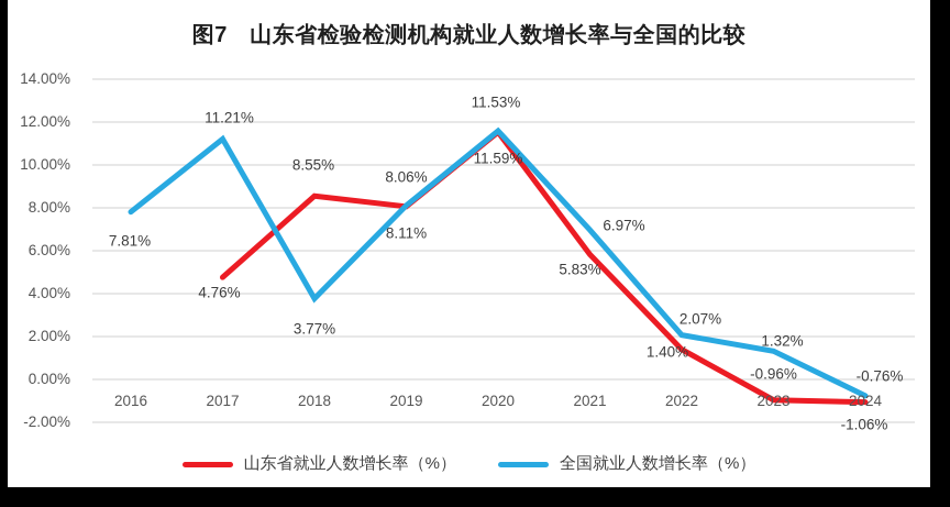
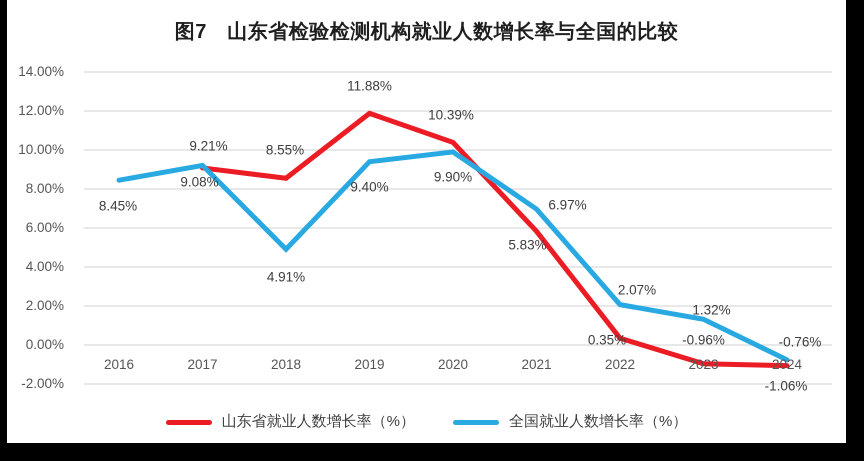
全国就业人数增长率（%）/2016: 7.81% -> 8.45%
山东省就业人数增长率（%）/2017: 4.76% -> 9.08%
全国就业人数增长率（%）/2017: 11.21% -> 9.21%
全国就业人数增长率（%）/2018: 3.77% -> 4.91%
山东省就业人数增长率（%）/2019: 8.06% -> 11.88%
全国就业人数增长率（%）/2019: 8.11% -> 9.40%
山东省就业人数增长率（%）/2020: 11.53% -> 10.39%
全国就业人数增长率（%）/2020: 11.59% -> 9.90%
山东省就业人数增长率（%）/2022: 1.40% -> 0.35%
